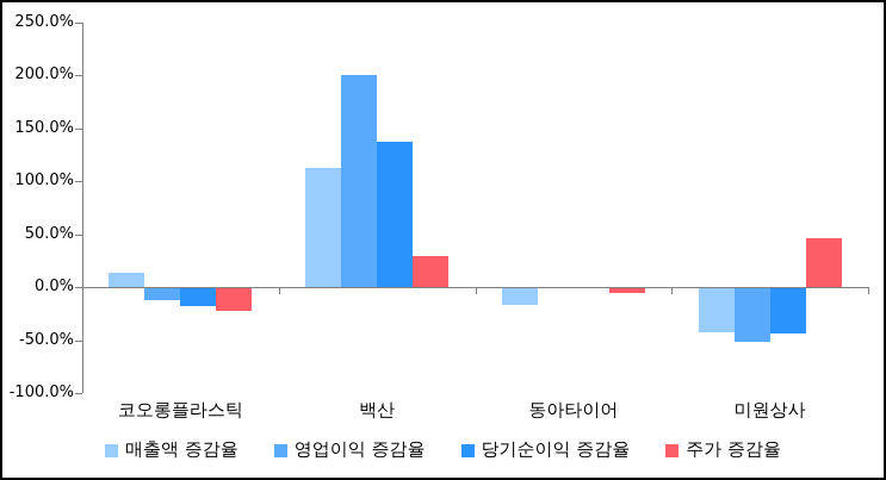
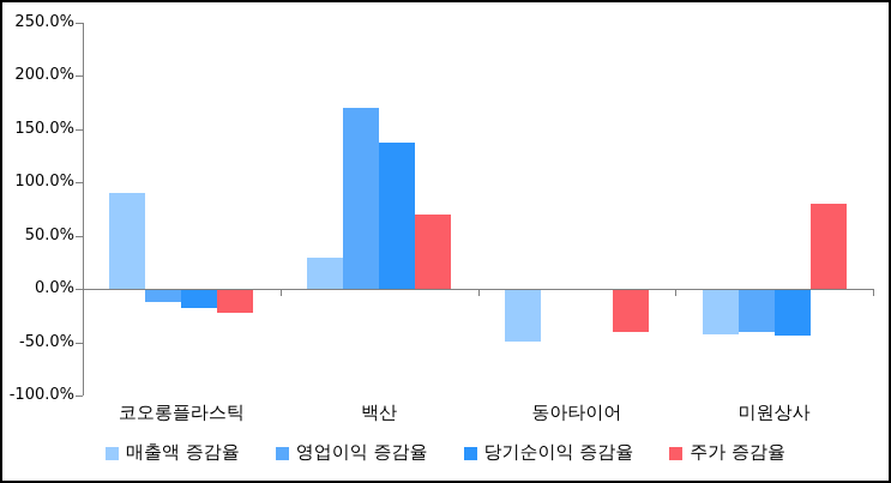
매출액 증감율/코오롱플라스틱: 10% -> 90%
매출액 증감율/백산: 110% -> 30%
영업이익 증감율/백산: 200% -> 170%
주가 증감율/백산: 30% -> 70%
매출액 증감율/동아타이어: -20% -> -50%
주가 증감율/동아타이어: -10% -> -40%
영업이익 증감율/미원상사: -50% -> -40%
주가 증감율/미원상사: 50% -> 80%
